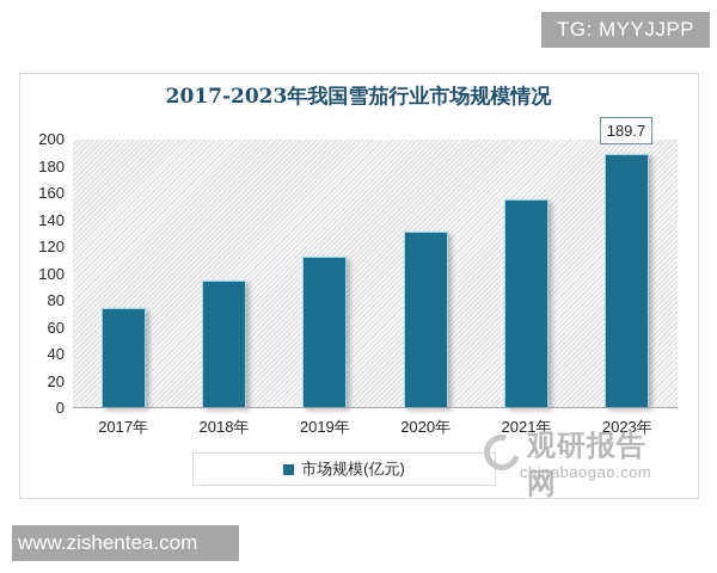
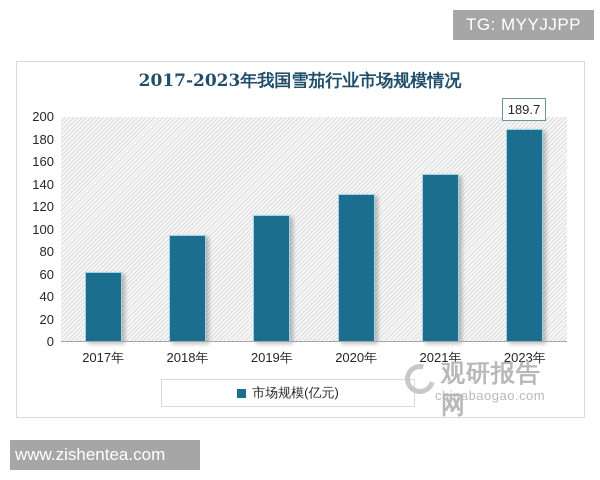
2017年: 74 -> 62
2021年: 156 -> 149
